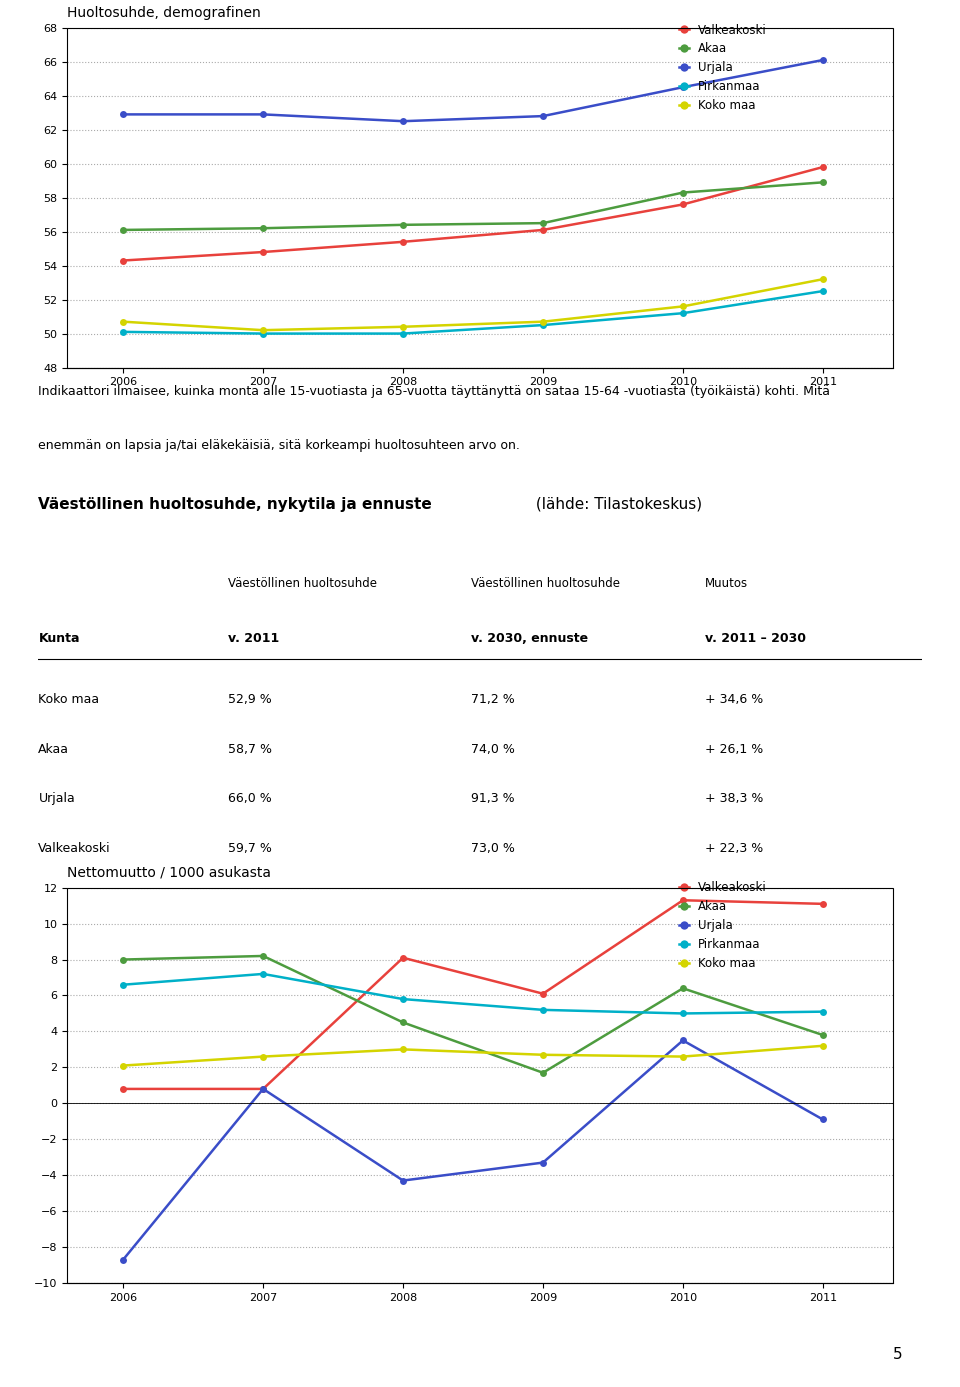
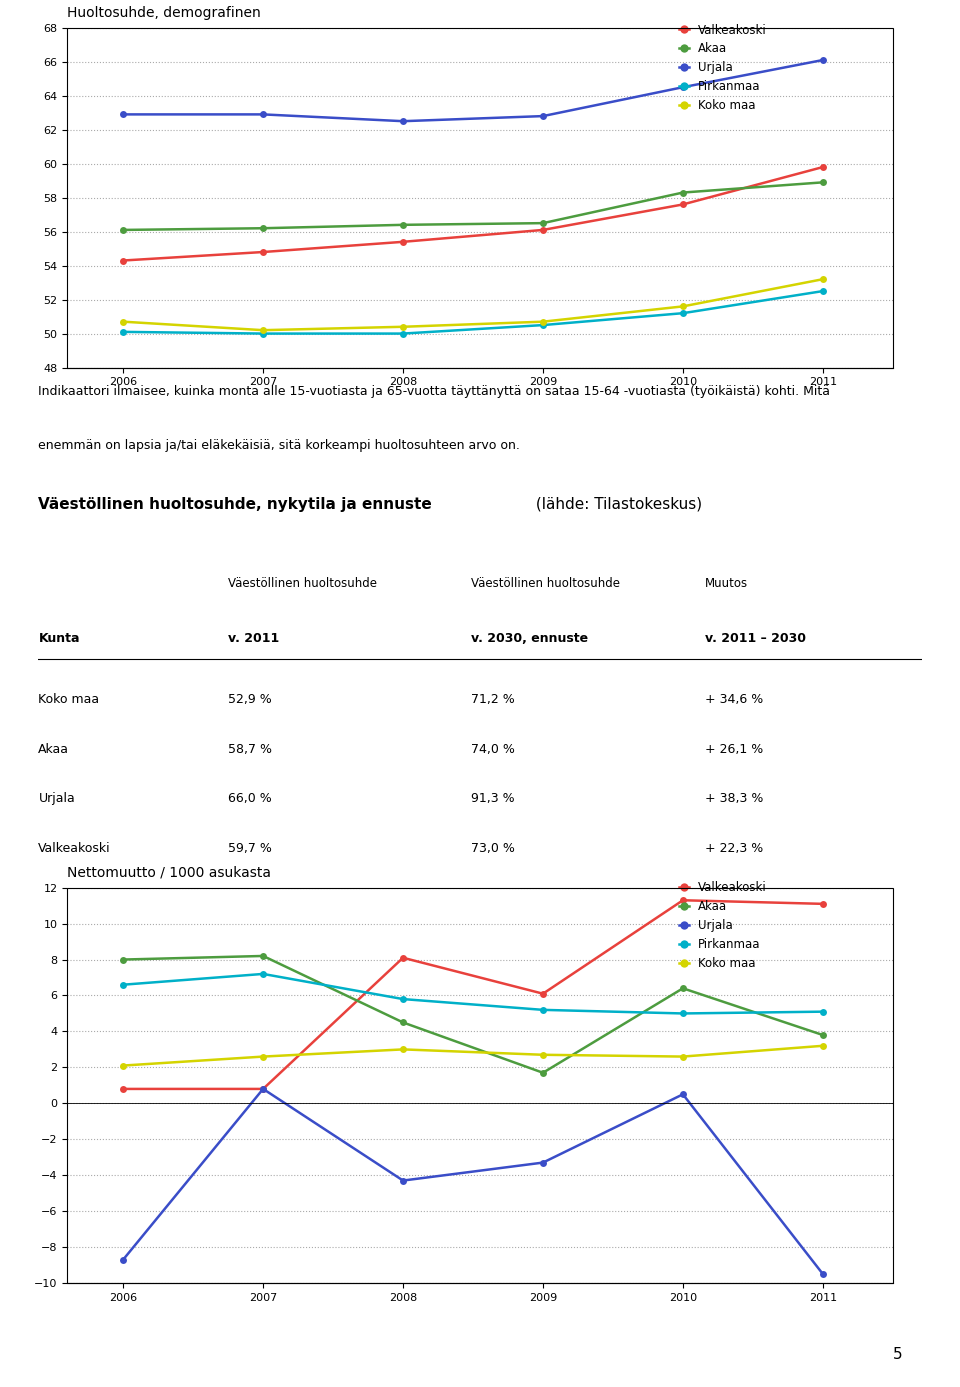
Nettomuutto / 1000 asukasta/Urjala/2010: 3.5 -> 0.5
Nettomuutto / 1000 asukasta/Urjala/2011: -0.9 -> -9.5
